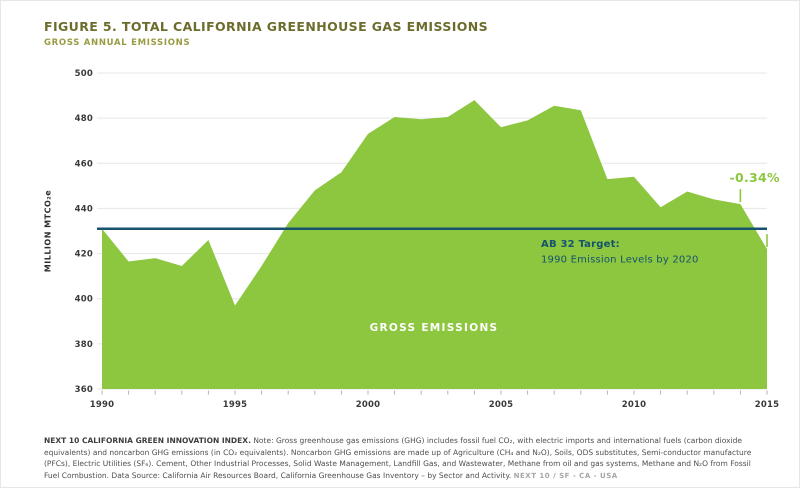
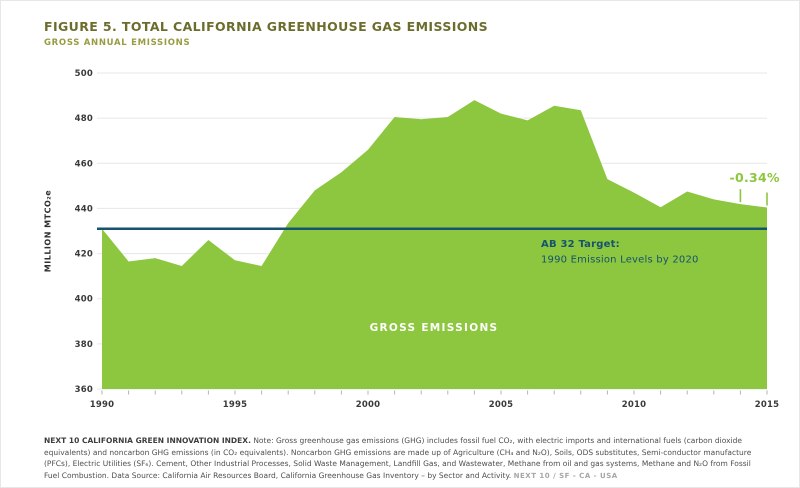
1995: 397 -> 417
2000: 473 -> 466
2005: 476 -> 482
2010: 454 -> 447
2015: 422 -> 440
